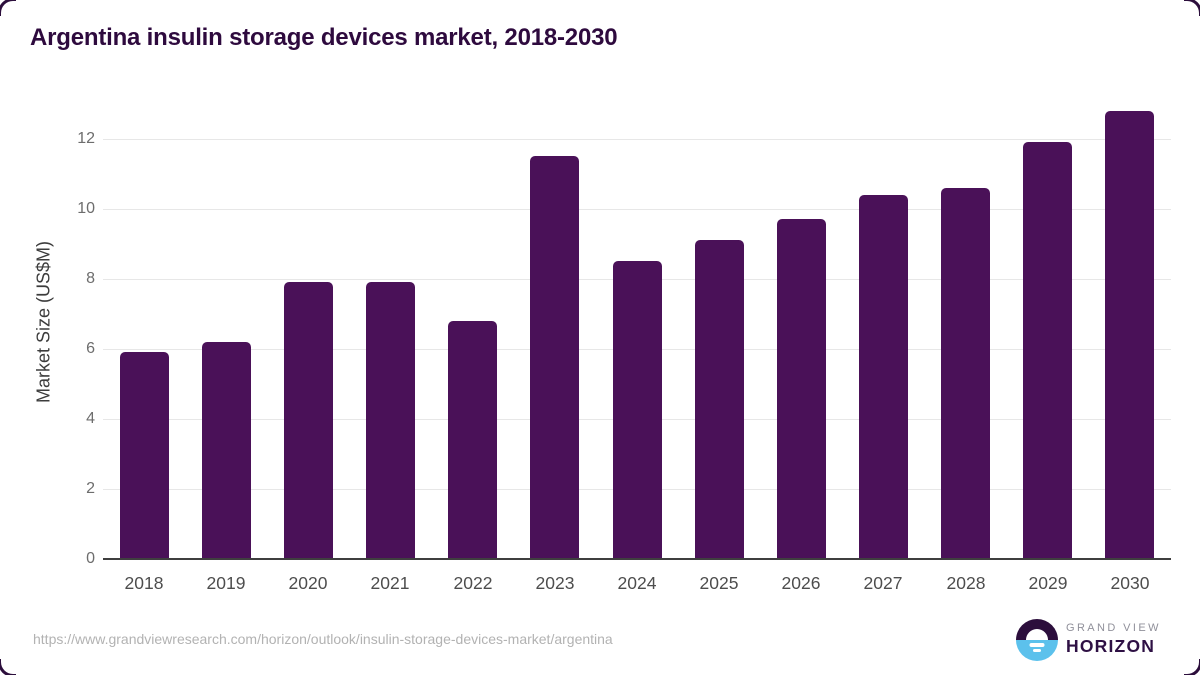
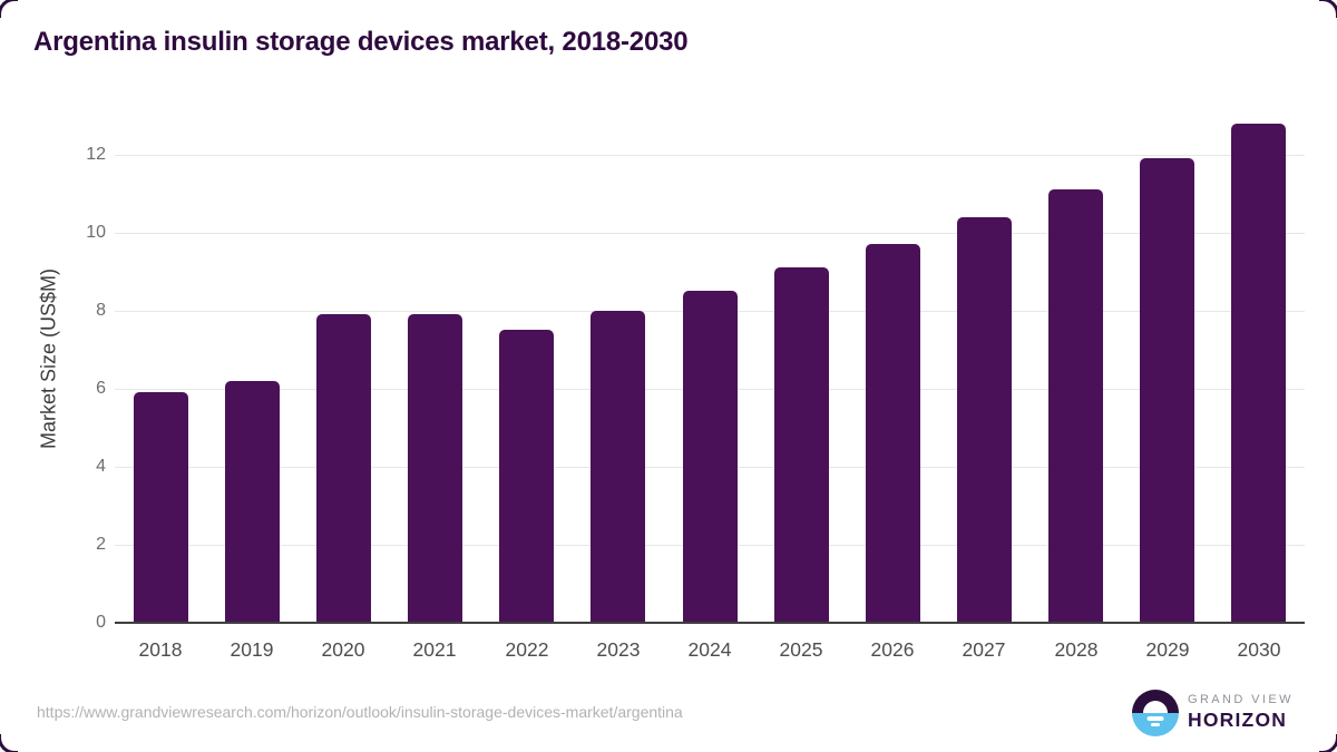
2022: 6.8 -> 7.5
2023: 11.5 -> 8.0
2028: 10.6 -> 11.1
